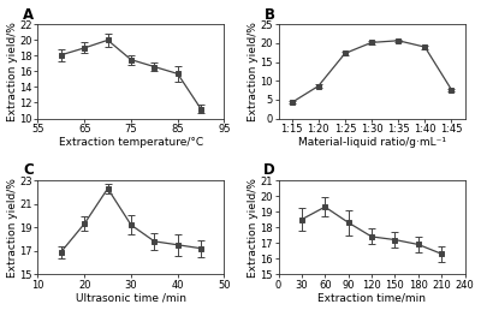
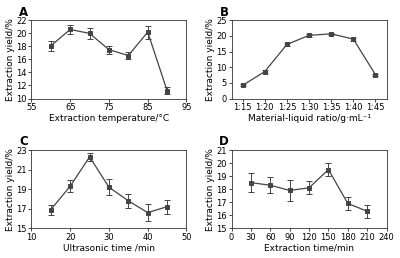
65: 19.0 -> 20.6
85: 15.7 -> 20.2
40: 17.5 -> 16.6
60: 19.3 -> 18.3
90: 18.3 -> 17.9
120: 17.4 -> 18.1
150: 17.2 -> 19.5
